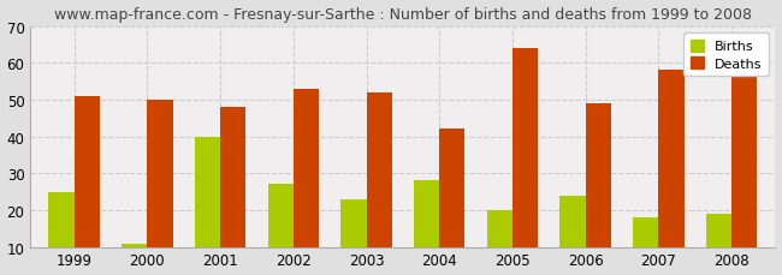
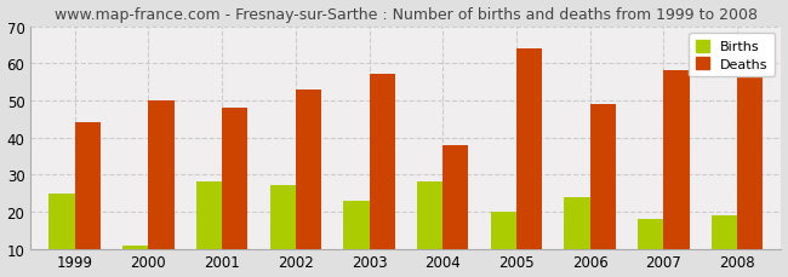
Deaths/1999: 51 -> 44
Births/2001: 40 -> 28
Deaths/2003: 52 -> 57
Deaths/2004: 42 -> 38
